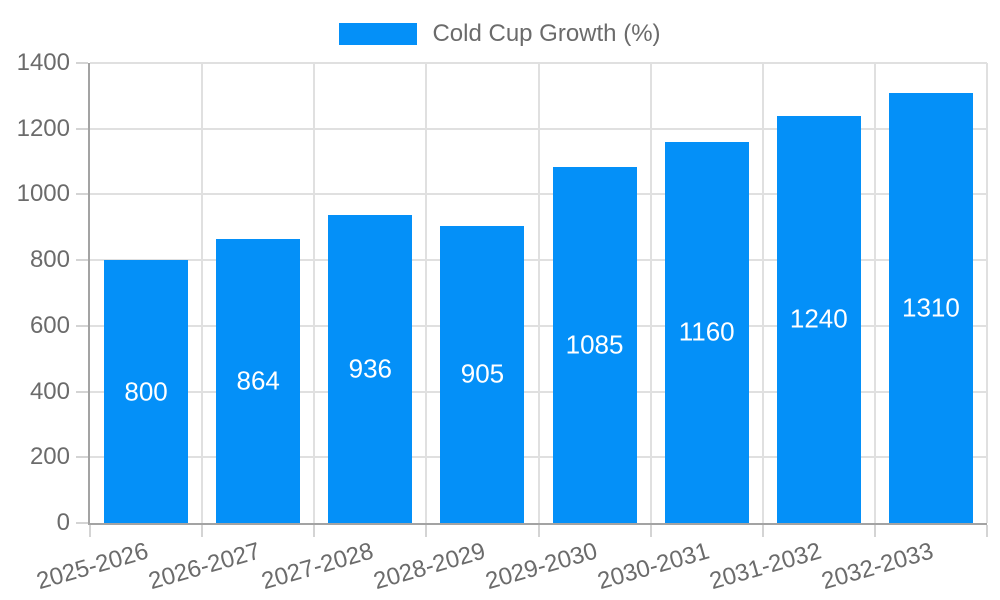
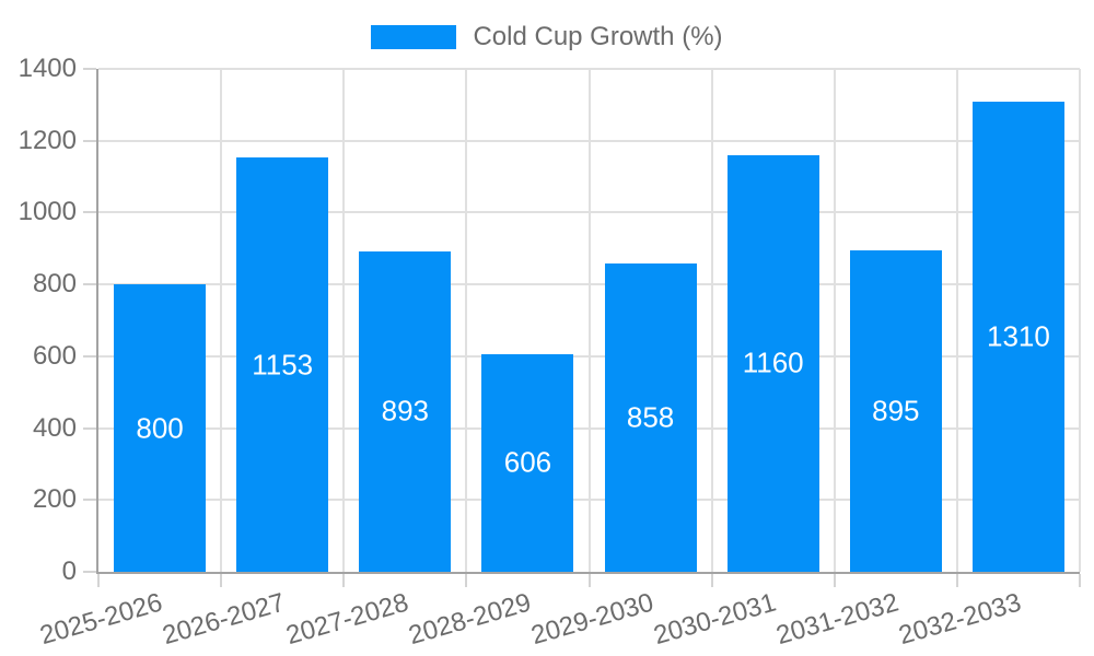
2026-2027: 864 -> 1153
2027-2028: 936 -> 893
2028-2029: 905 -> 606
2029-2030: 1085 -> 858
2031-2032: 1240 -> 895
